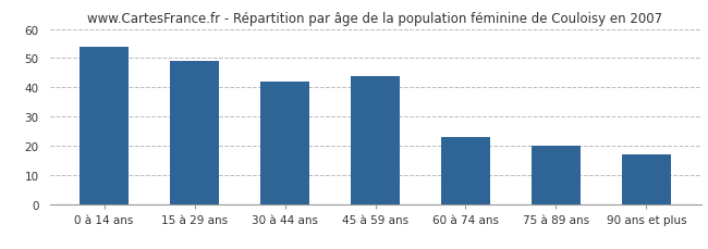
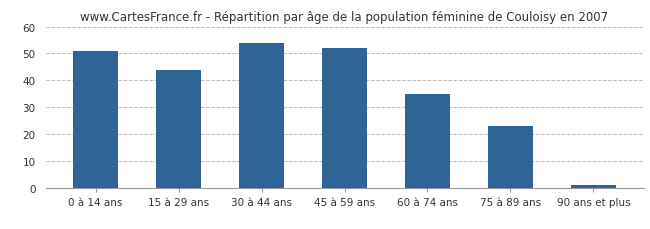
0 à 14 ans: 54 -> 51
15 à 29 ans: 49 -> 44
30 à 44 ans: 42 -> 54
45 à 59 ans: 44 -> 52
60 à 74 ans: 23 -> 35
75 à 89 ans: 20 -> 23
90 ans et plus: 17 -> 1
